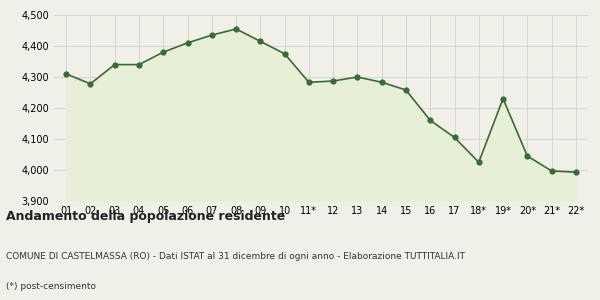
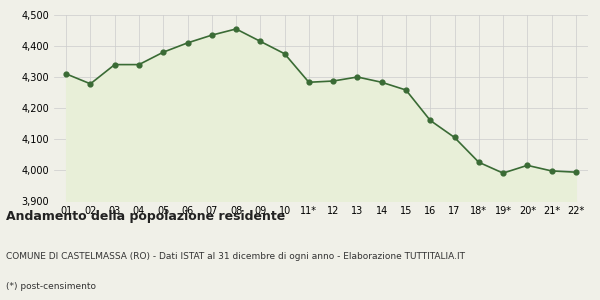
19*: 4,230 -> 3,990
20*: 4,045 -> 4,015
